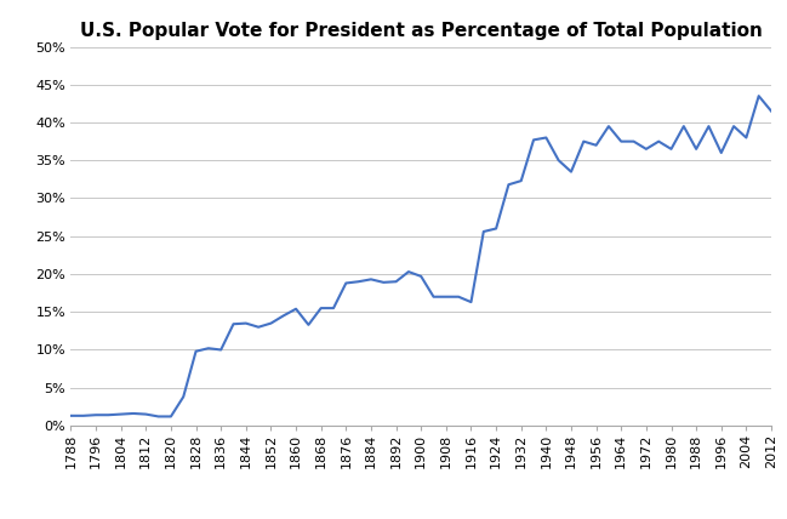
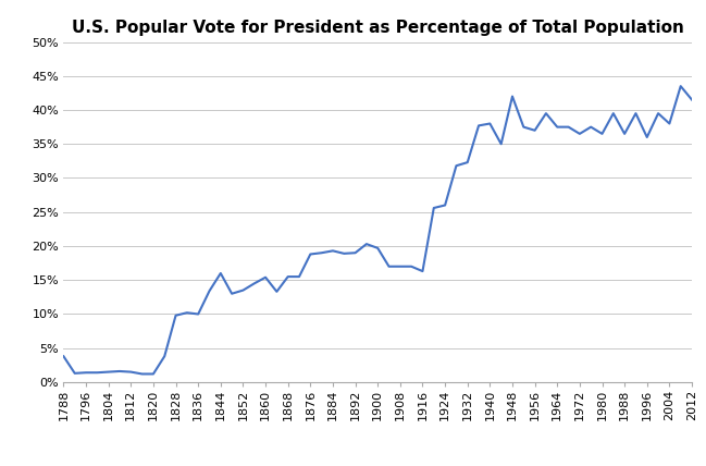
1788: 1.3% -> 3.8%
1844: 13.5% -> 16.0%
1948: 33.5% -> 42.0%
